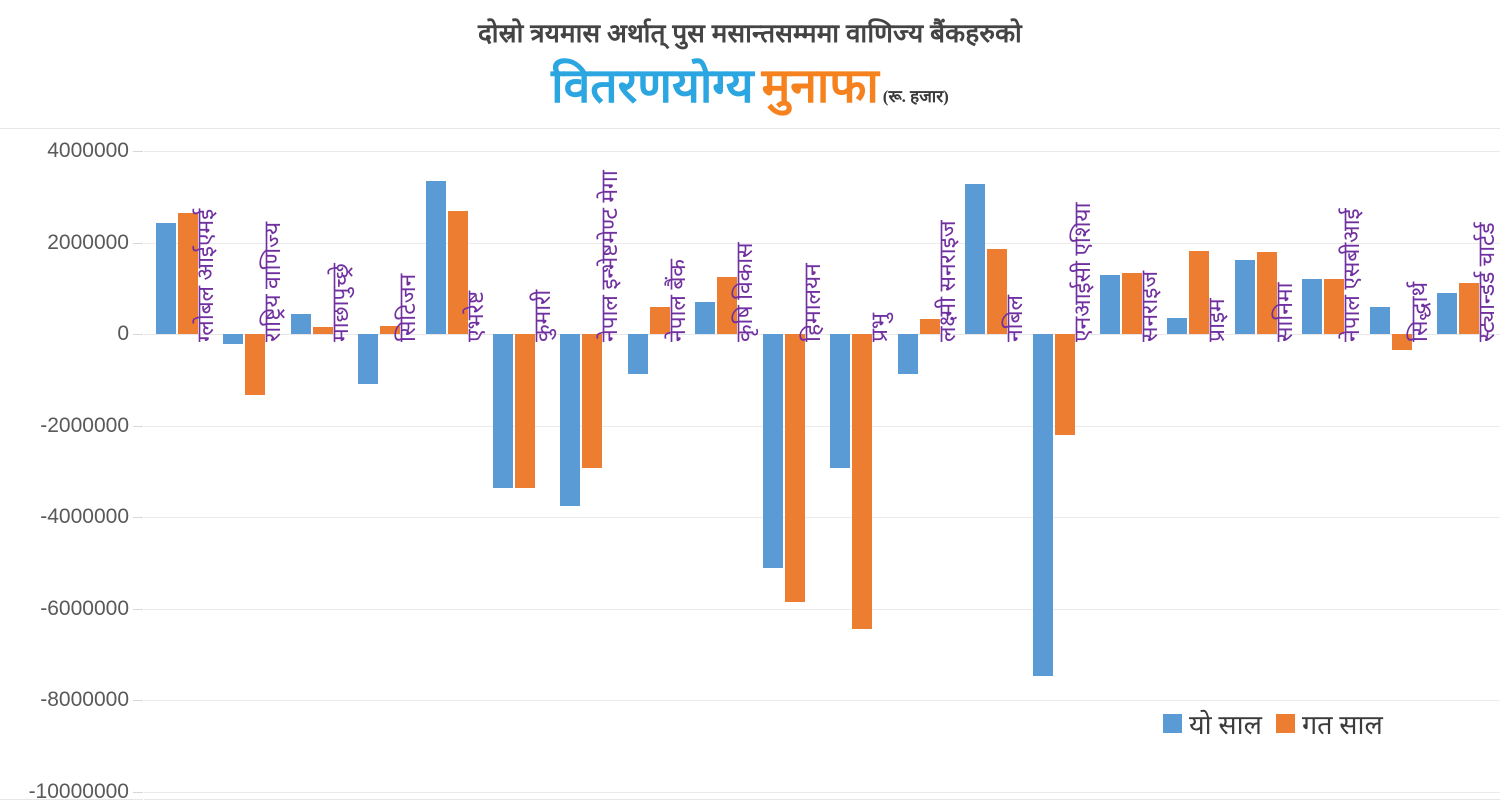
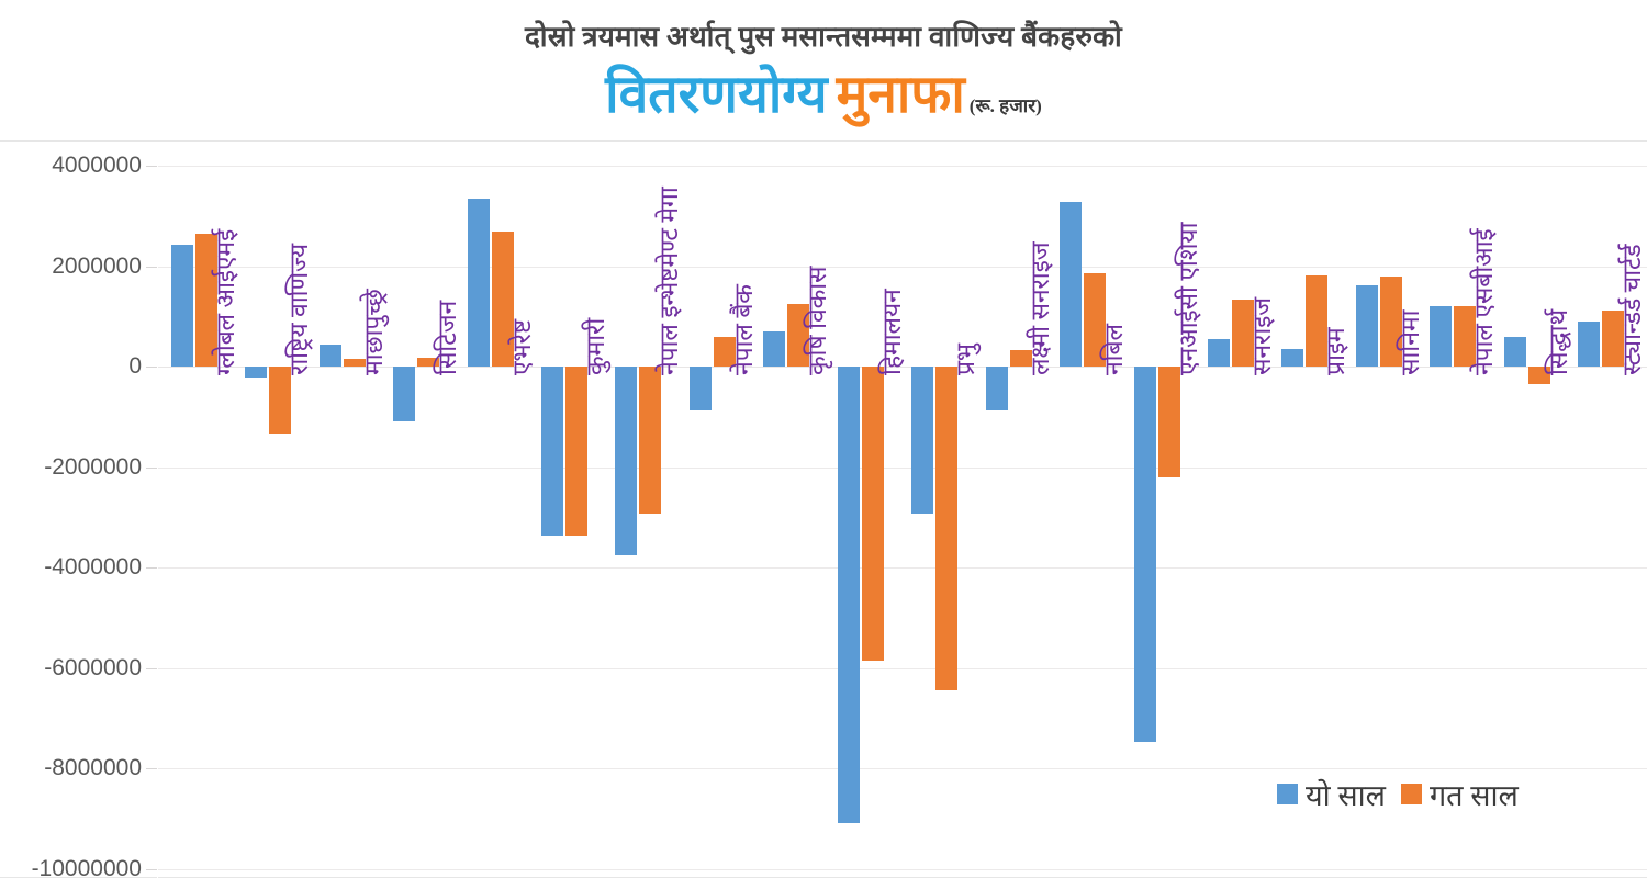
यो साल/हिमालयन: -5100000 -> -9100000
यो साल/सनराइज: 1300000 -> 600000
